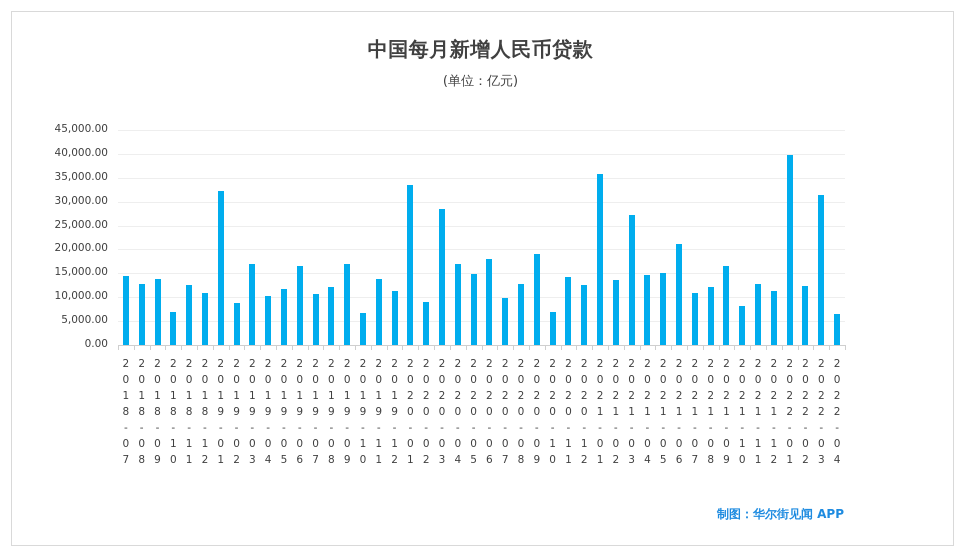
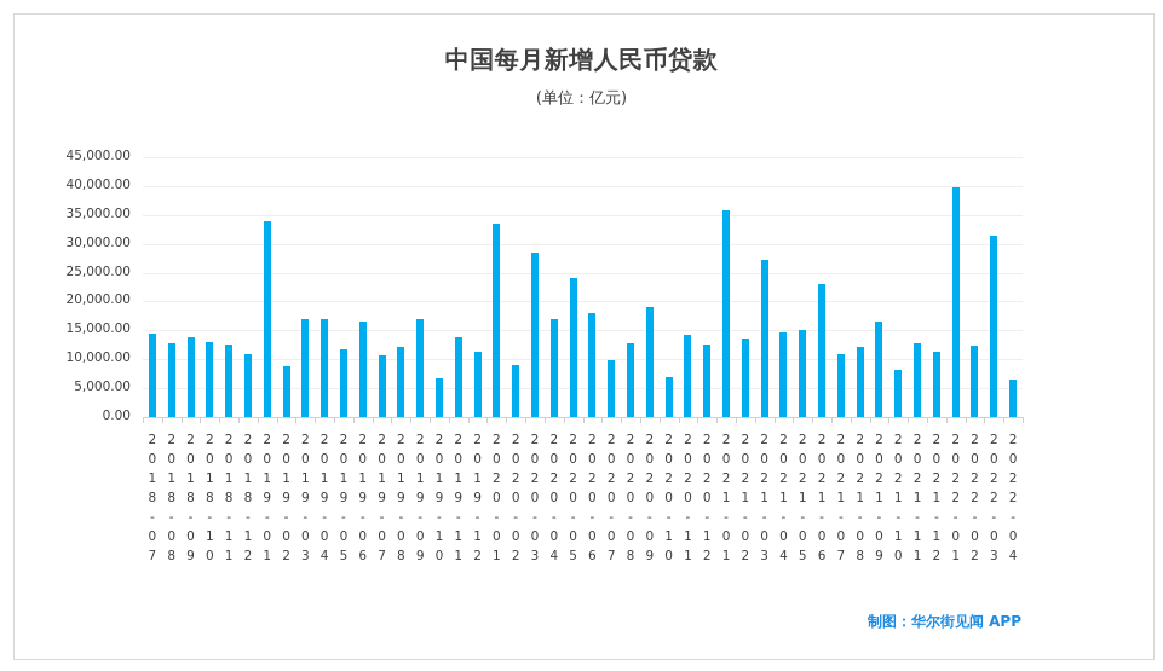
2018-10: 7000 -> 13000
2019-01: 32000 -> 34000
2019-04: 10000 -> 17000
2020-05: 15000 -> 24000
2021-06: 21000 -> 23000
